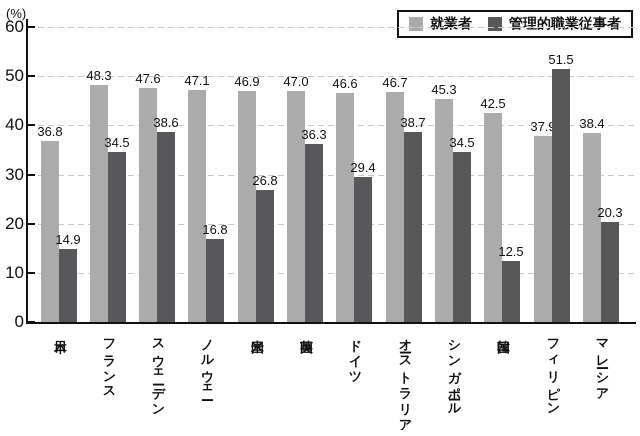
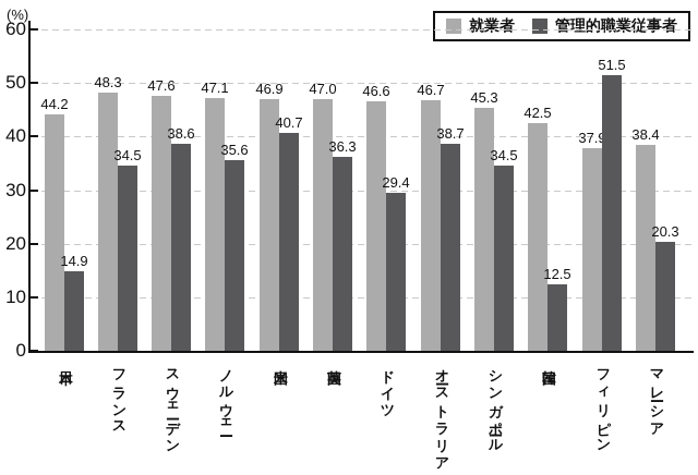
就業者/日本: 36.8 -> 44.2
管理的職業従事者/ノルウェー: 16.8 -> 35.6
管理的職業従事者/米国: 26.8 -> 40.7
